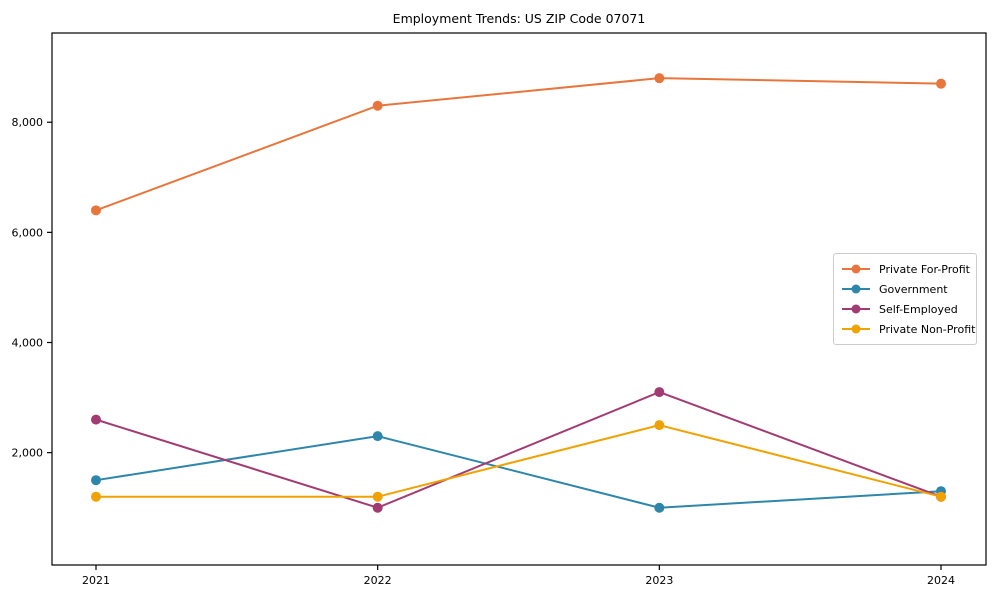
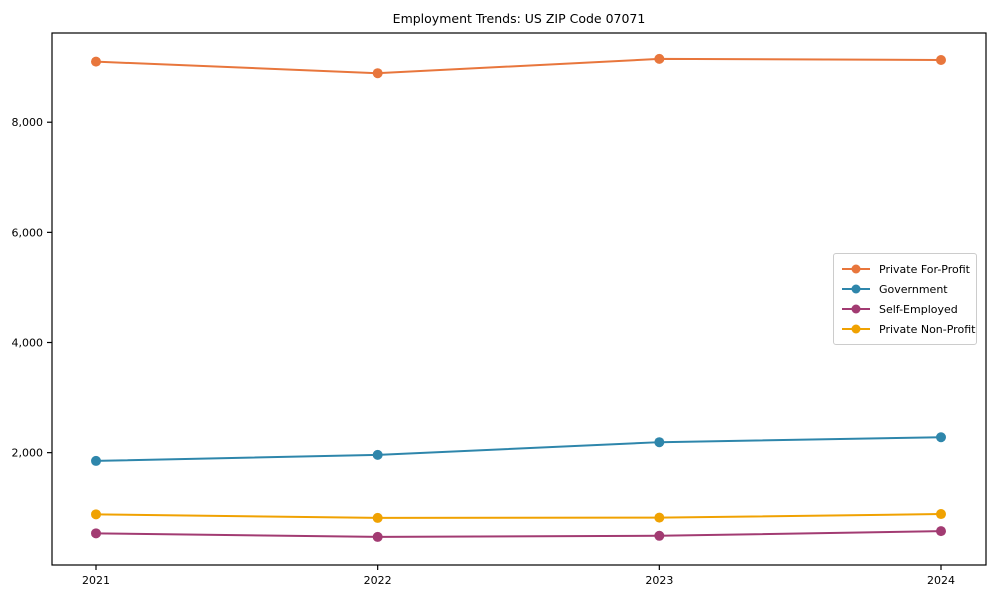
Private For-Profit/2021: 6400 -> 9100
Government/2021: 1500 -> 1800
Self-Employed/2021: 2600 -> 500
Private Non-Profit/2021: 1200 -> 900
Private For-Profit/2022: 8300 -> 8900
Government/2022: 2300 -> 2000
Self-Employed/2022: 1000 -> 500
Private Non-Profit/2022: 1200 -> 800
Private For-Profit/2023: 8800 -> 9200
Government/2023: 1000 -> 2200
Self-Employed/2023: 3100 -> 500
Private Non-Profit/2023: 2500 -> 800
Private For-Profit/2024: 8700 -> 9100
Government/2024: 1300 -> 2300
Self-Employed/2024: 1200 -> 600
Private Non-Profit/2024: 1200 -> 900
